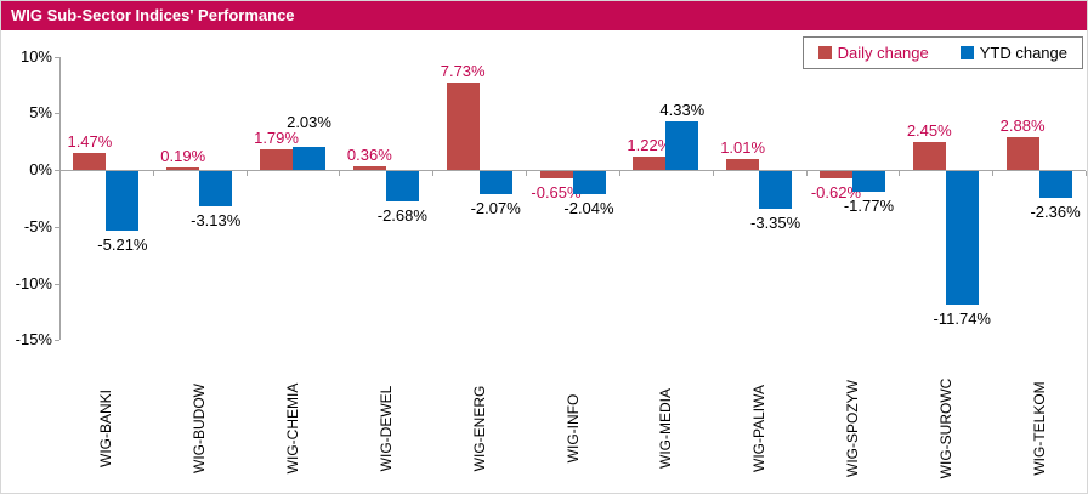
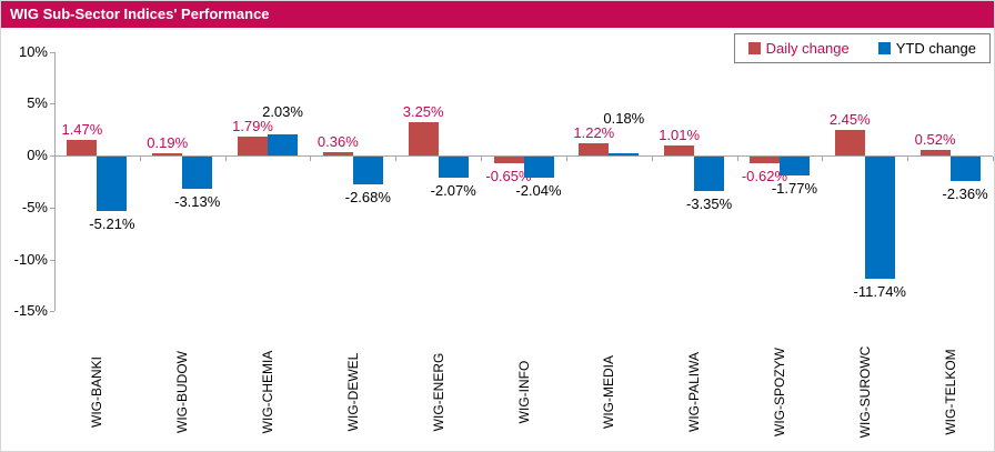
Daily change/WIG-ENERG: 7.73% -> 3.25%
YTD change/WIG-MEDIA: 4.33% -> 0.18%
Daily change/WIG-TELKOM: 2.88% -> 0.52%
